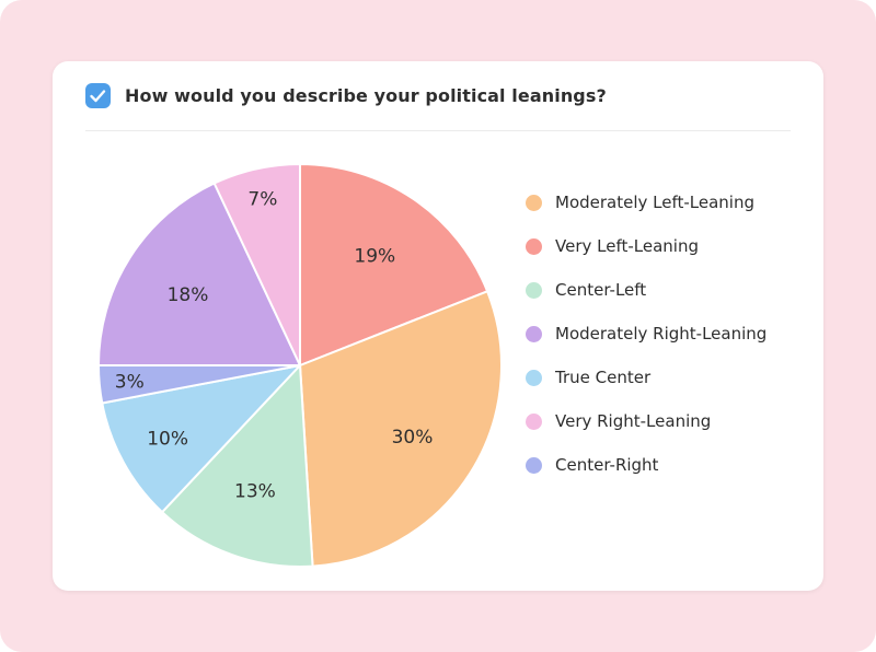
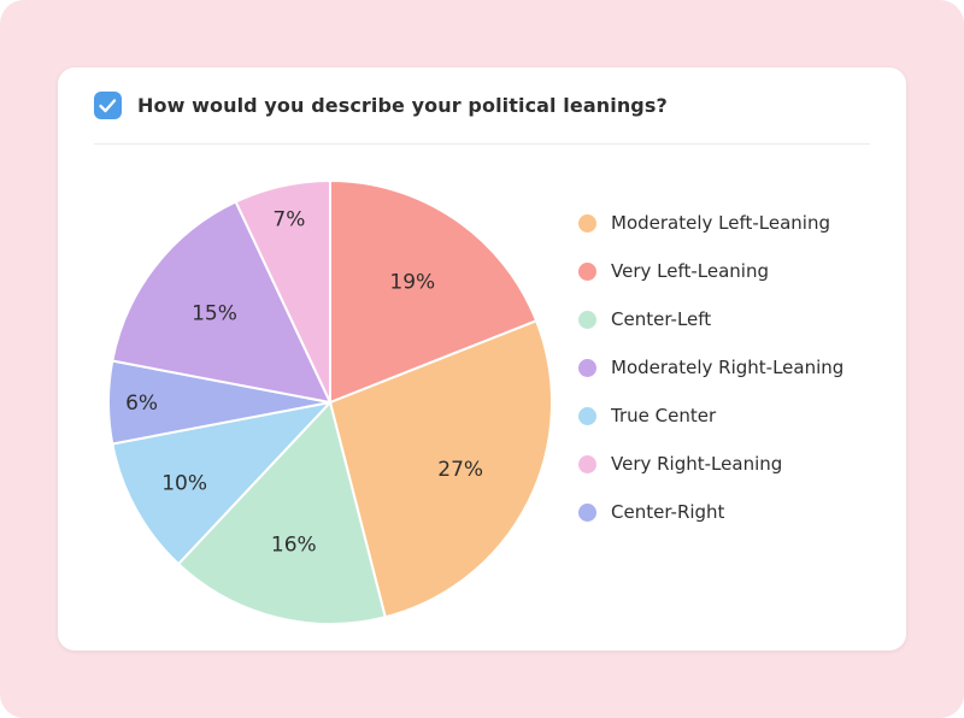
Moderately Left-Leaning: 30% -> 27%
Center-Left: 13% -> 16%
Center-Right: 3% -> 6%
Moderately Right-Leaning: 18% -> 15%
